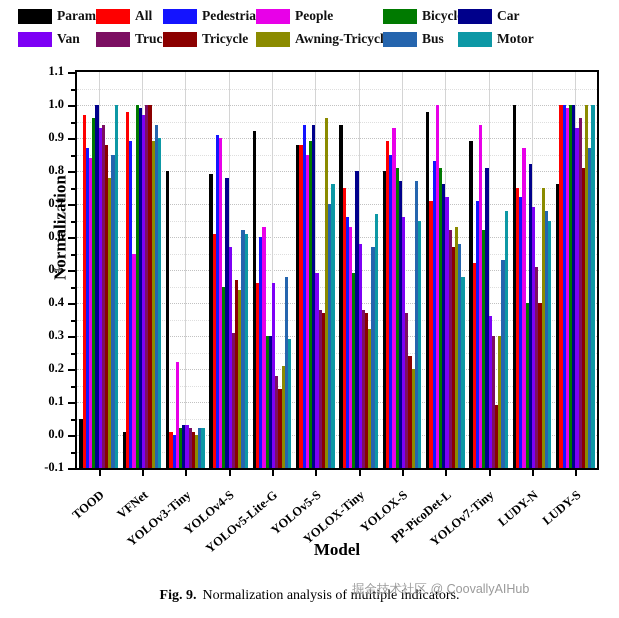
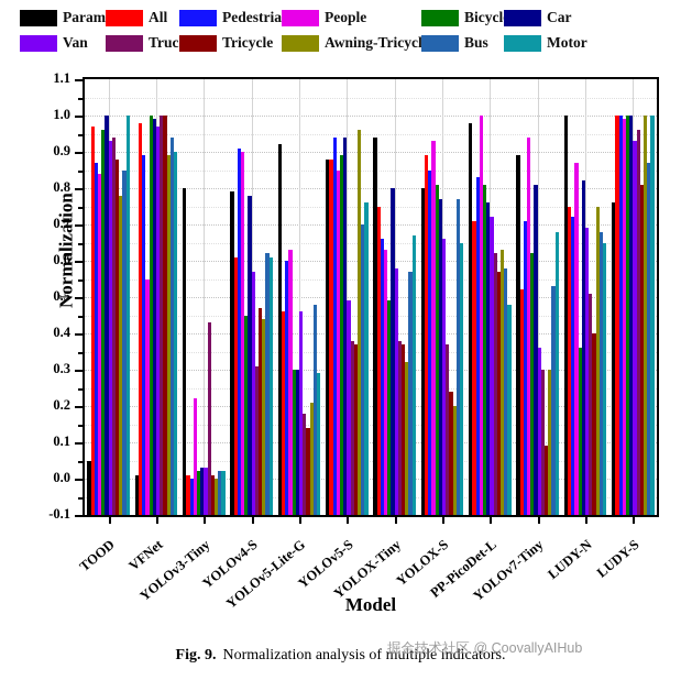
Truck/YOLOv3-Tiny: 0.02 -> 0.43
Bicycle/LUDY-N: 0.40 -> 0.36
